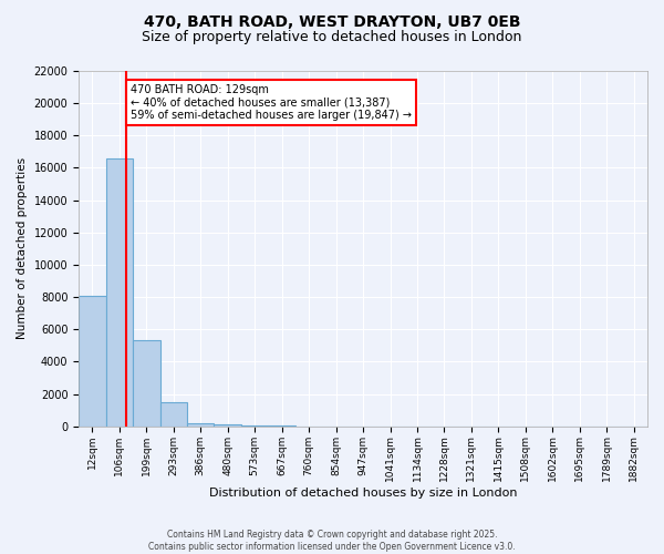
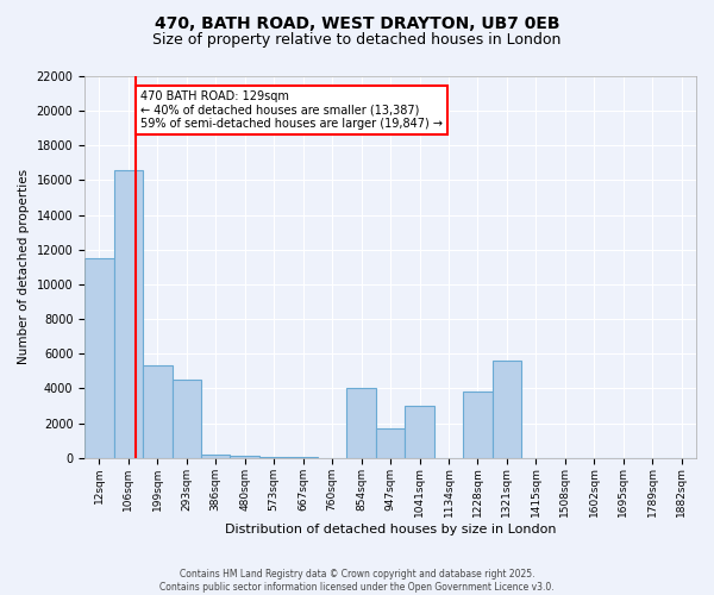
12sqm: 8100 -> 11500
293sqm: 1500 -> 4500
854sqm: 0 -> 4000
947sqm: 0 -> 1700
1041sqm: 0 -> 3000
1228sqm: 0 -> 3800
1321sqm: 0 -> 5600
